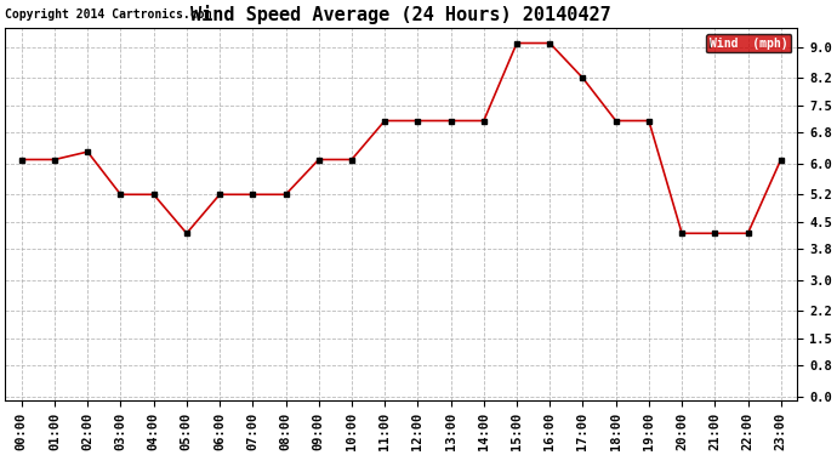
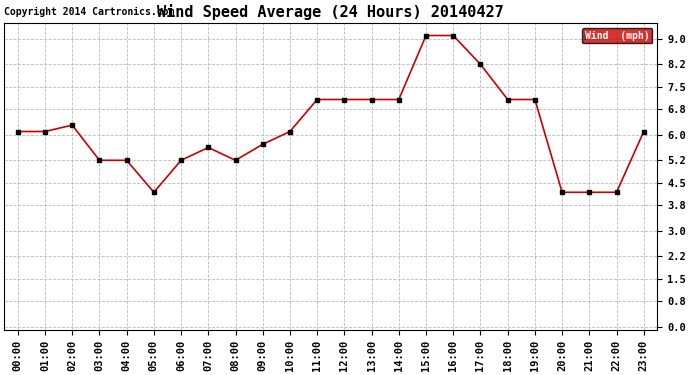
07:00: 5.2 -> 5.6
09:00: 6.1 -> 5.7
